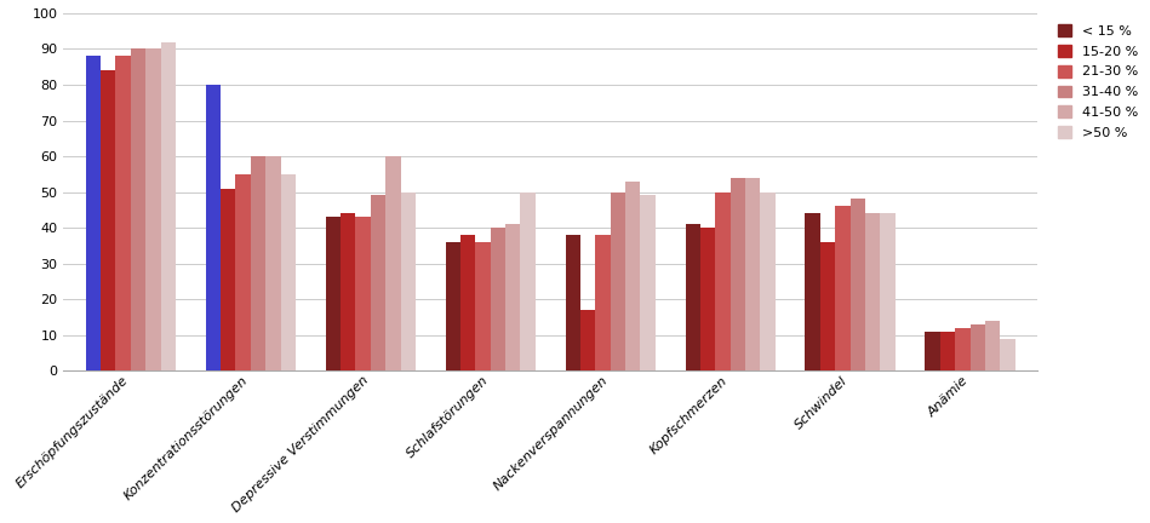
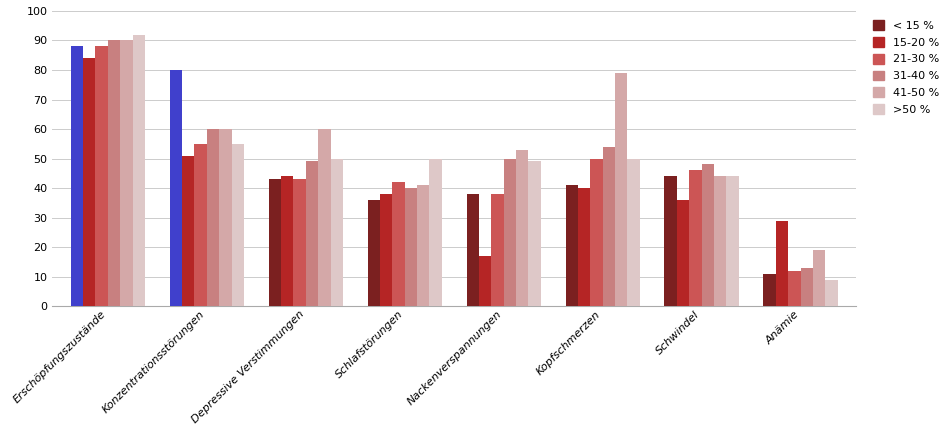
21-30 %/Schlafstörungen: 36 -> 42
41-50 %/Kopfschmerzen: 54 -> 79
15-20 %/Anämie: 11 -> 29
41-50 %/Anämie: 14 -> 19
